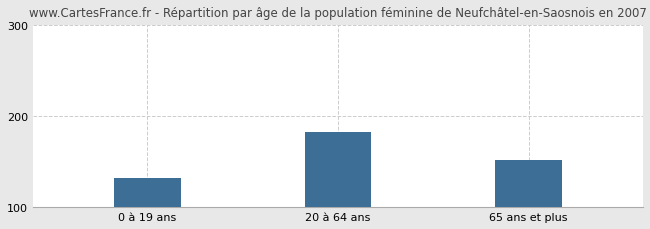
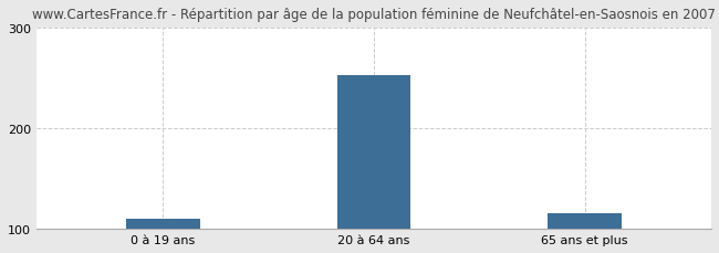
0 à 19 ans: 132 -> 110
20 à 64 ans: 182 -> 252
65 ans et plus: 152 -> 115
